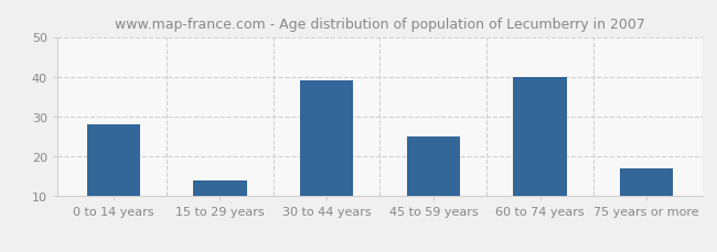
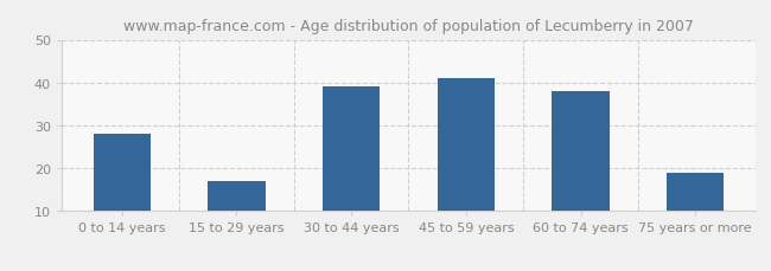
15 to 29 years: 14 -> 17
45 to 59 years: 25 -> 41
60 to 74 years: 40 -> 38
75 years or more: 17 -> 19
